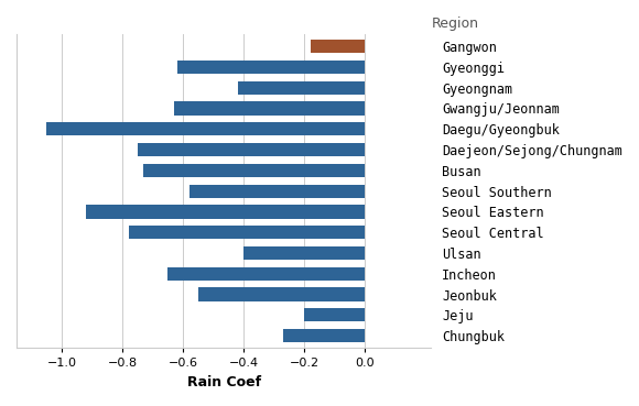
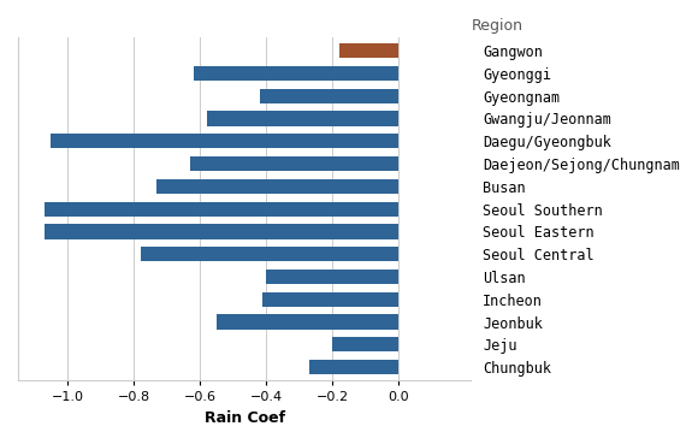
Gwangju/Jeonnam: -0.63 -> -0.58
Daejeon/Sejong/Chungnam: -0.75 -> -0.63
Seoul Southern: -0.58 -> -1.07
Seoul Eastern: -0.92 -> -1.07
Incheon: -0.65 -> -0.41
